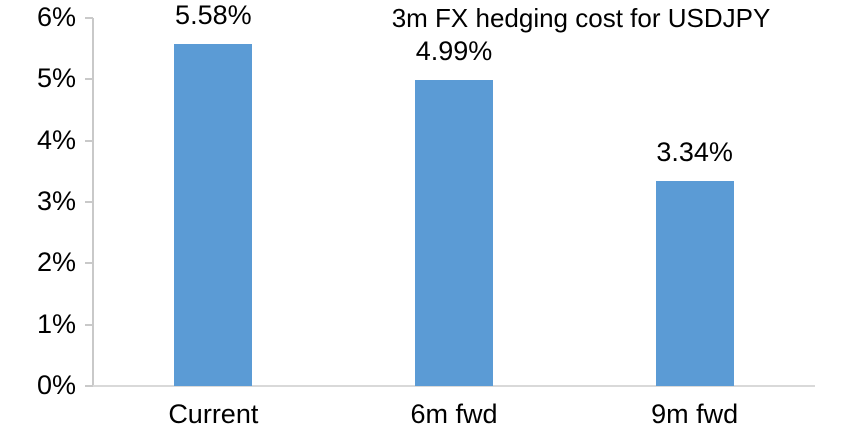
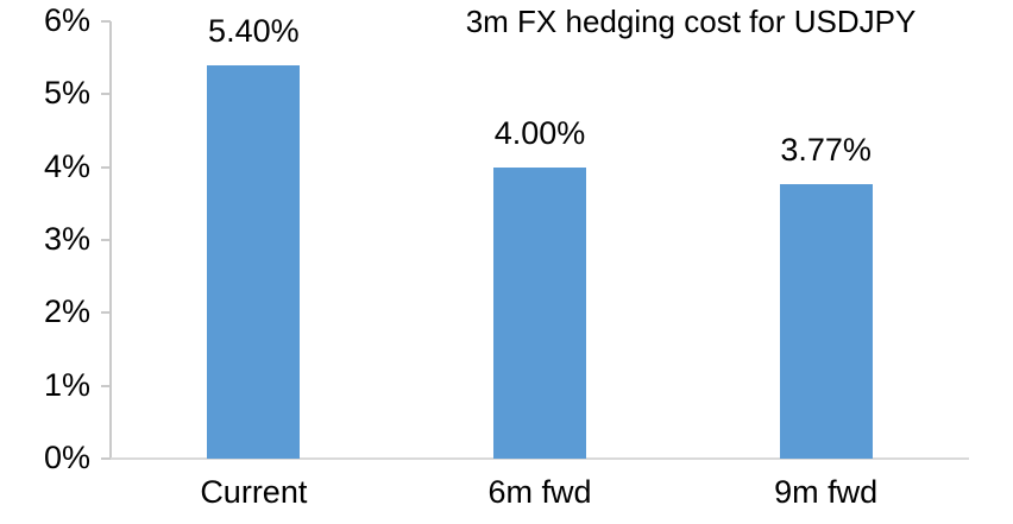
Current: 5.58% -> 5.40%
6m fwd: 4.99% -> 4.00%
9m fwd: 3.34% -> 3.77%
